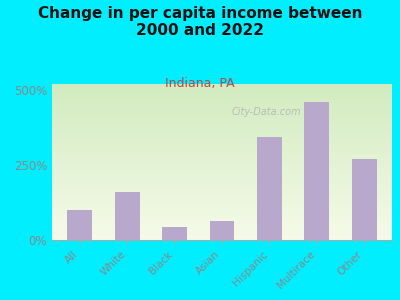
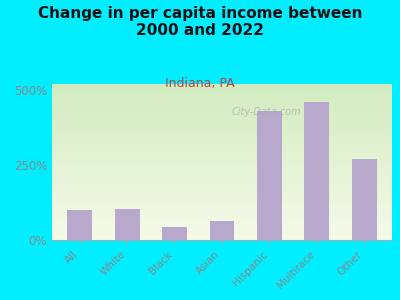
White: 160% -> 105%
Hispanic: 345% -> 430%
